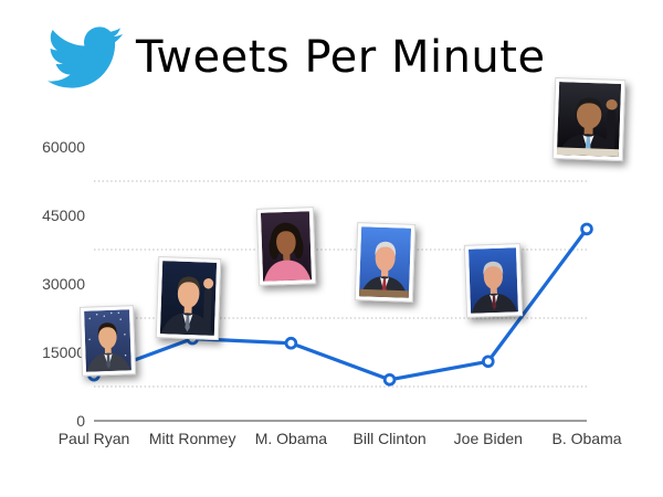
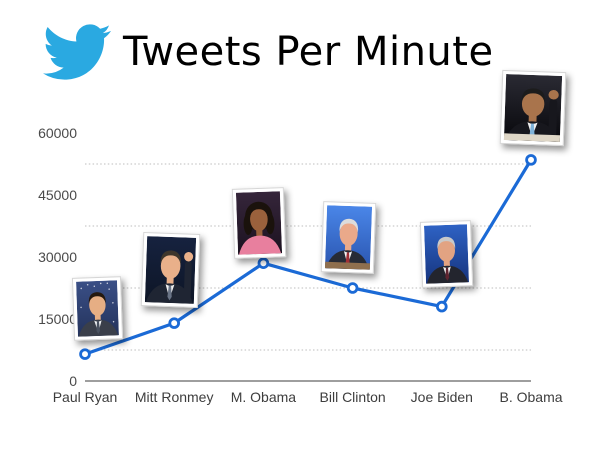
Paul Ryan: 10000 -> 6000
Mitt Ronmey: 18000 -> 14000
M. Obama: 17000 -> 28000
Bill Clinton: 9000 -> 22000
Joe Biden: 13000 -> 18000
B. Obama: 42000 -> 54000
